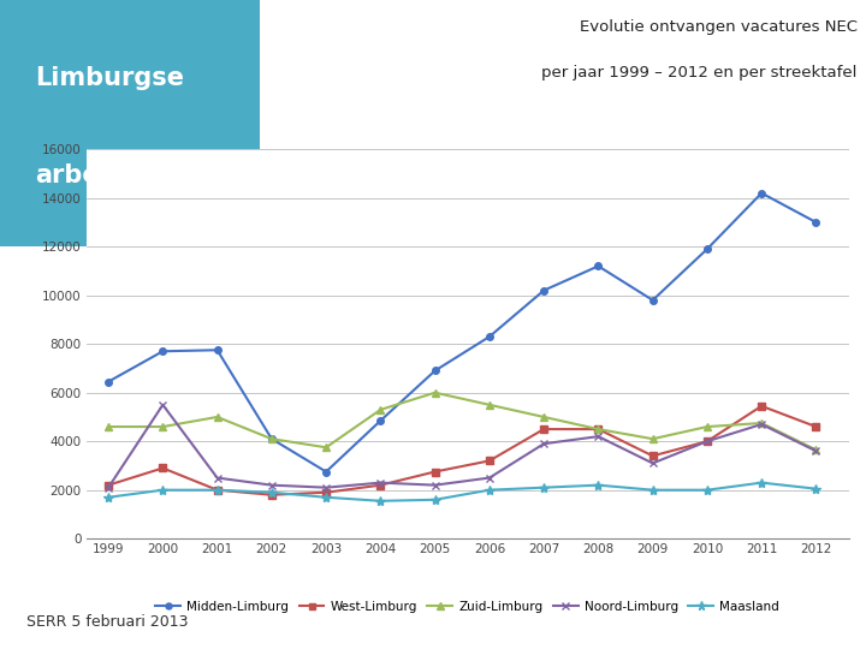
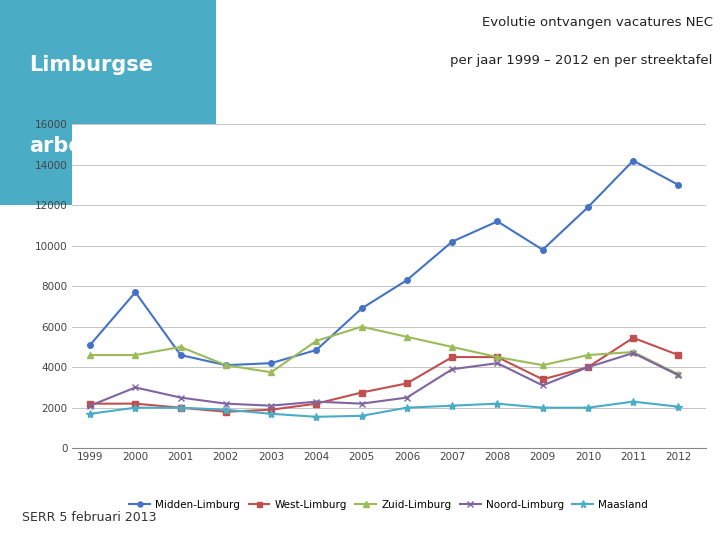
Midden-Limburg/1999: 6450 -> 5100
West-Limburg/2000: 2900 -> 2200
Noord-Limburg/2000: 5500 -> 3000
Midden-Limburg/2001: 7750 -> 4600
Midden-Limburg/2003: 2750 -> 4200
